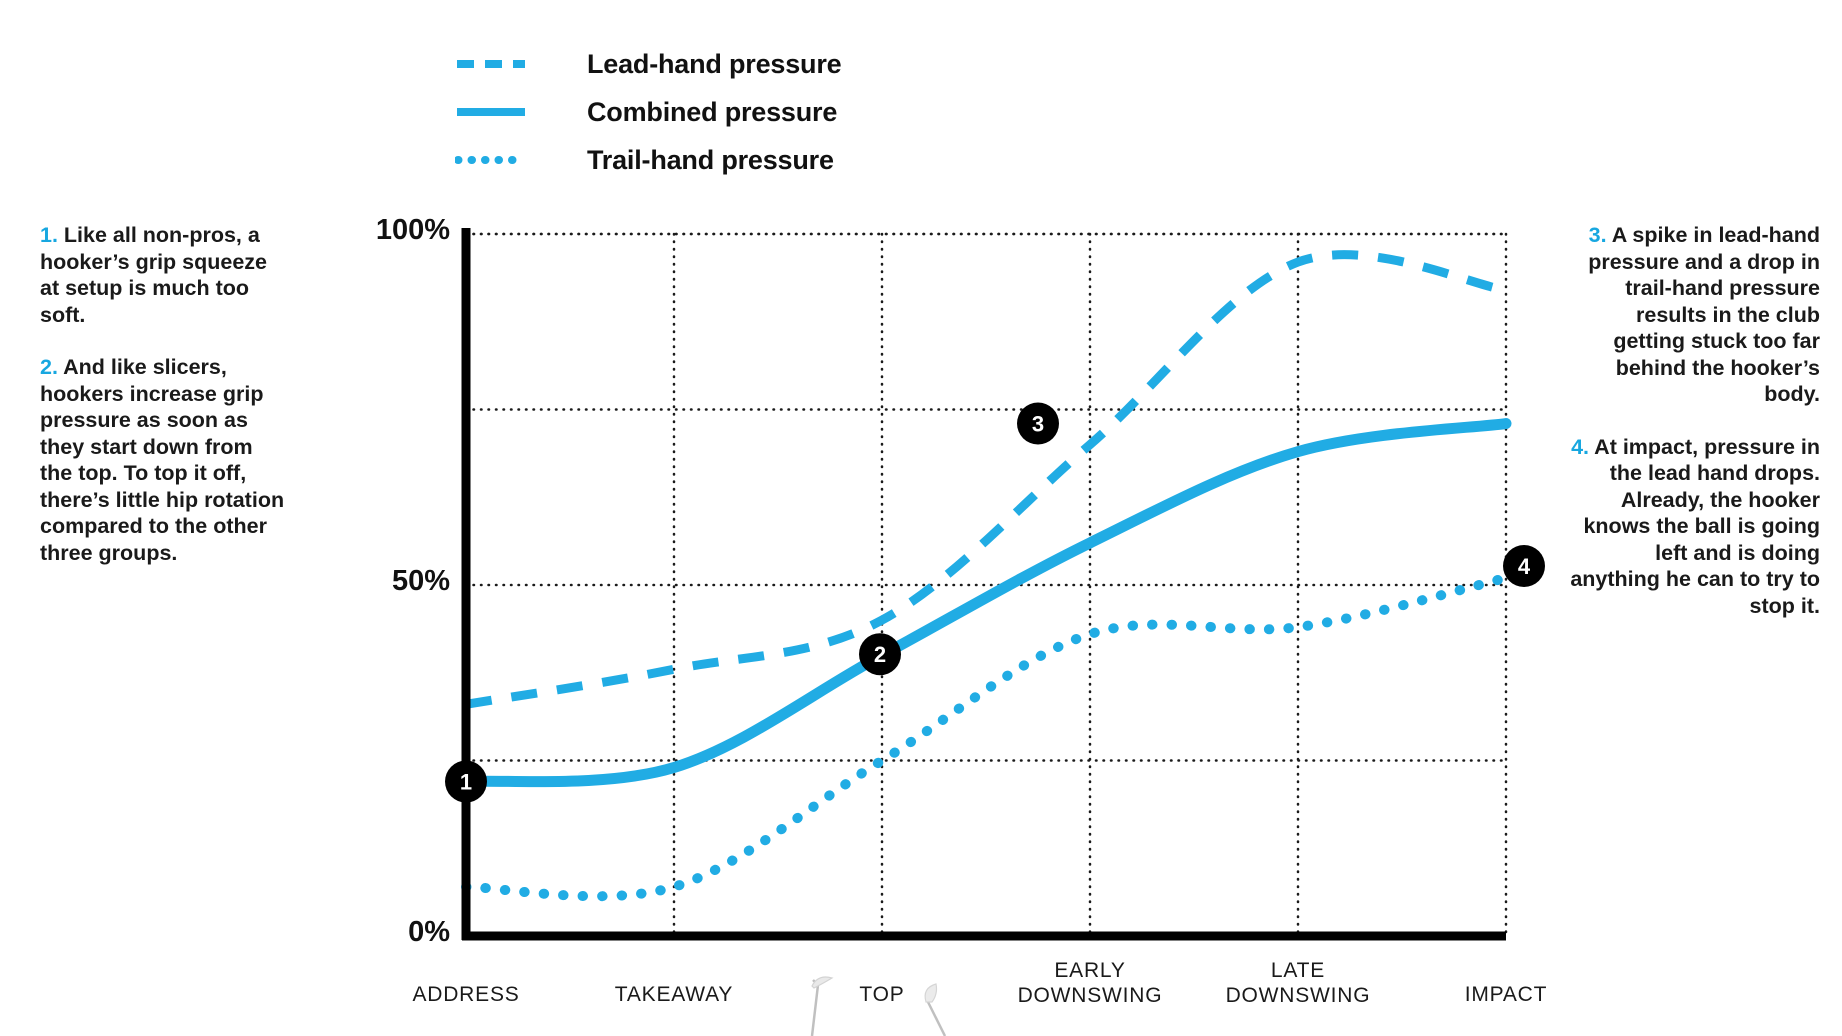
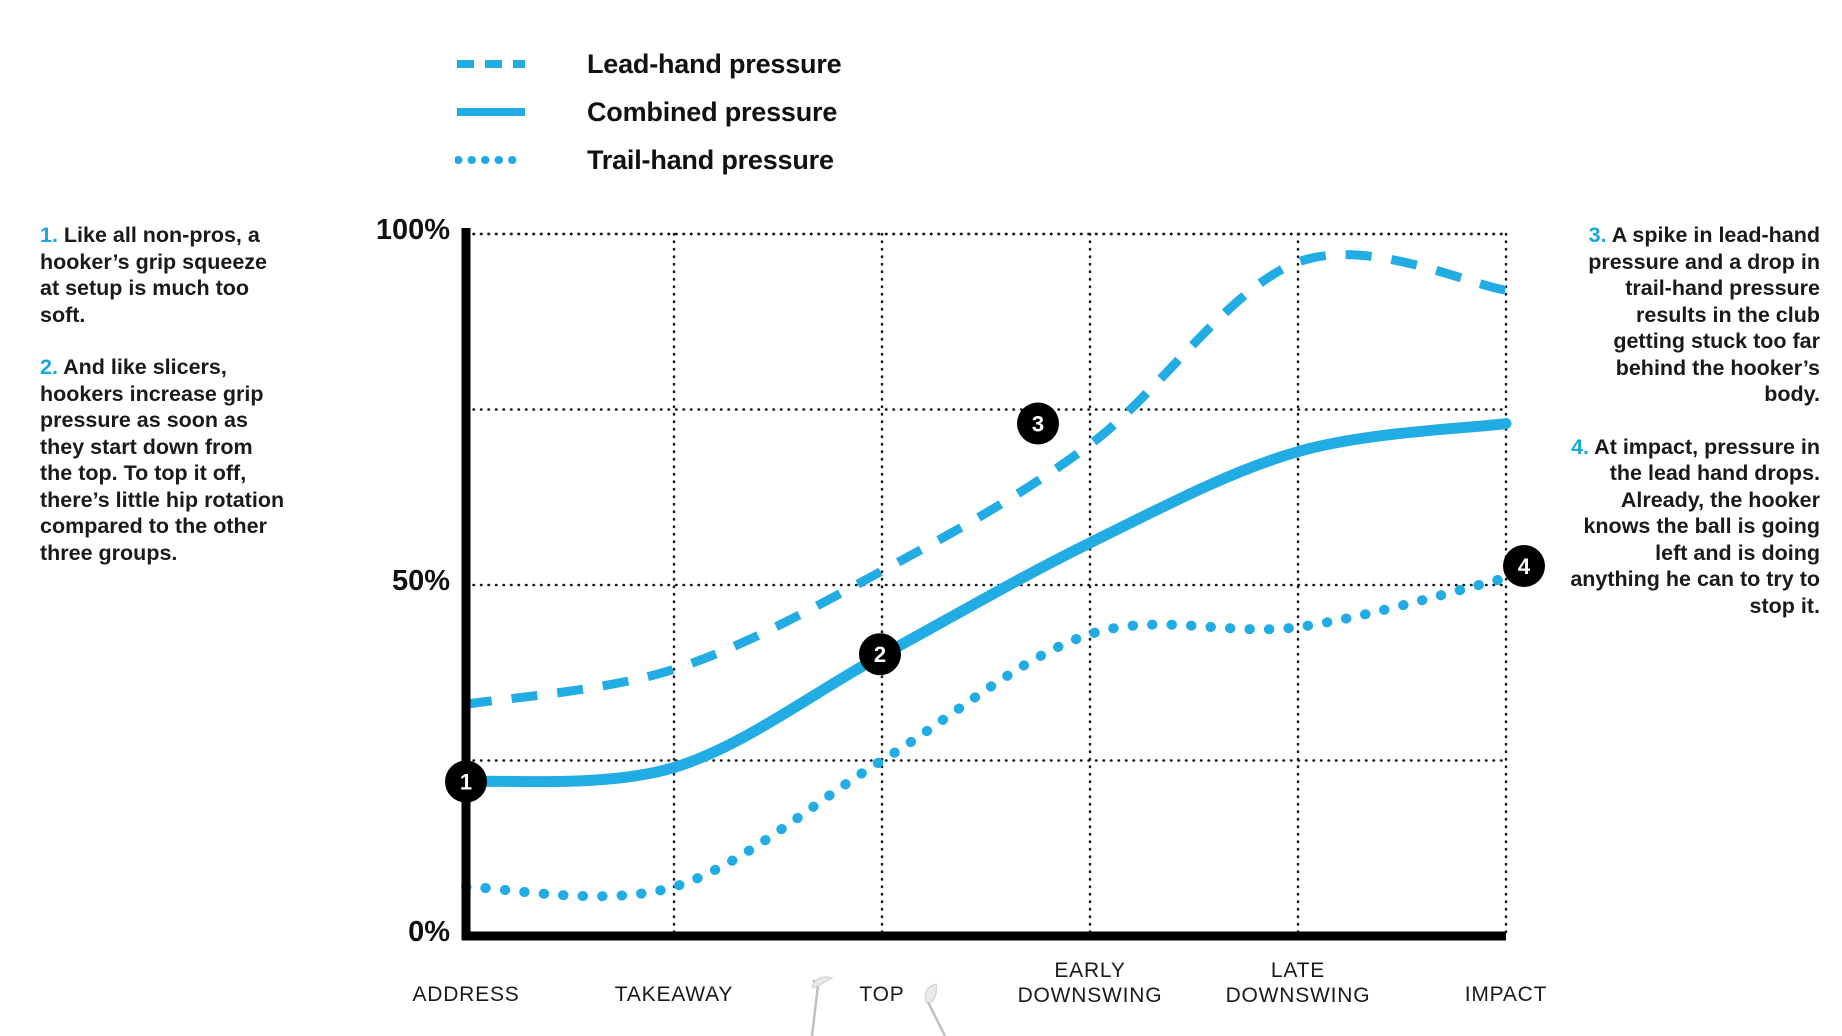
Lead-hand pressure/TOP: 45% -> 52%
